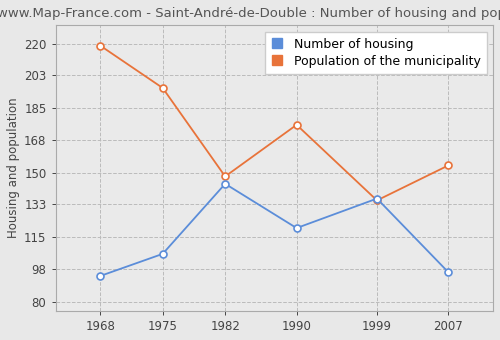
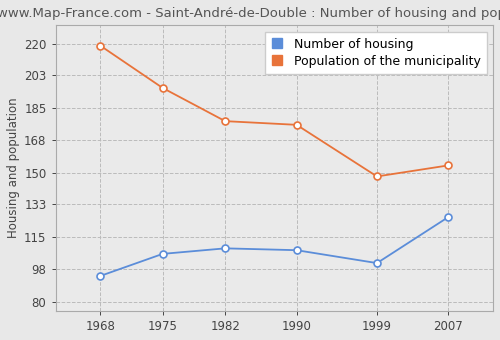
Number of housing/1982: 144 -> 109
Population of the municipality/1982: 148 -> 178
Number of housing/1990: 120 -> 108
Number of housing/1999: 136 -> 101
Population of the municipality/1999: 135 -> 148
Number of housing/2007: 96 -> 126
